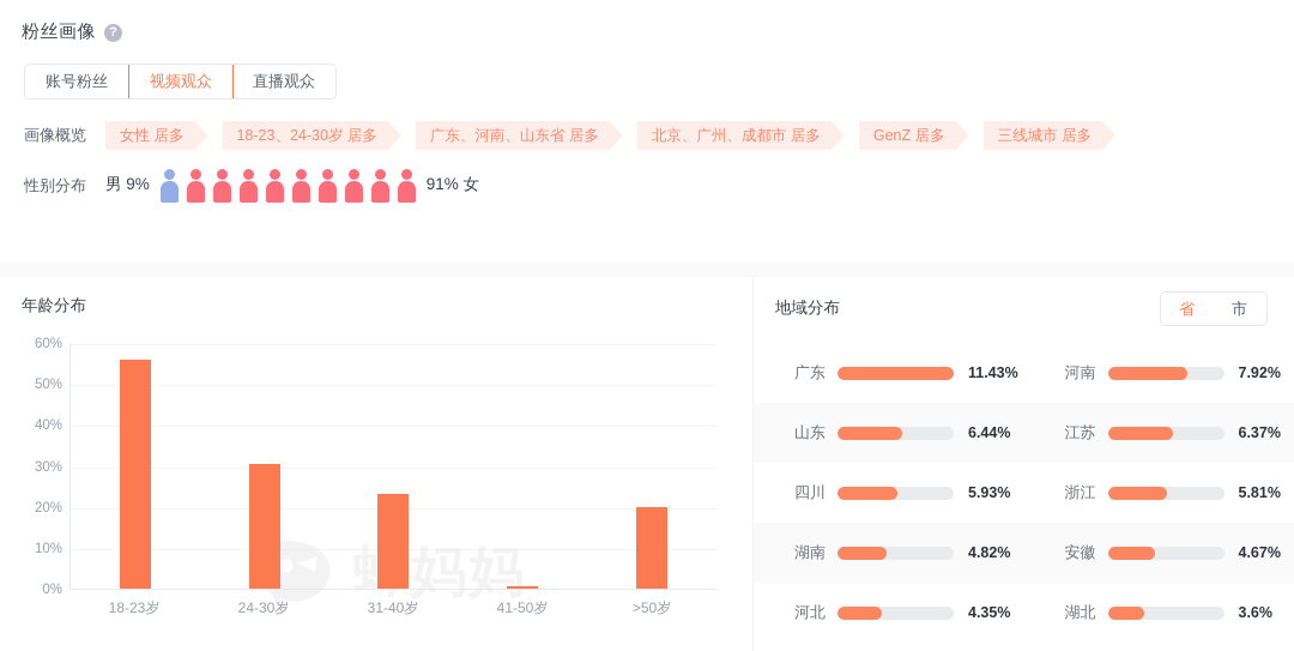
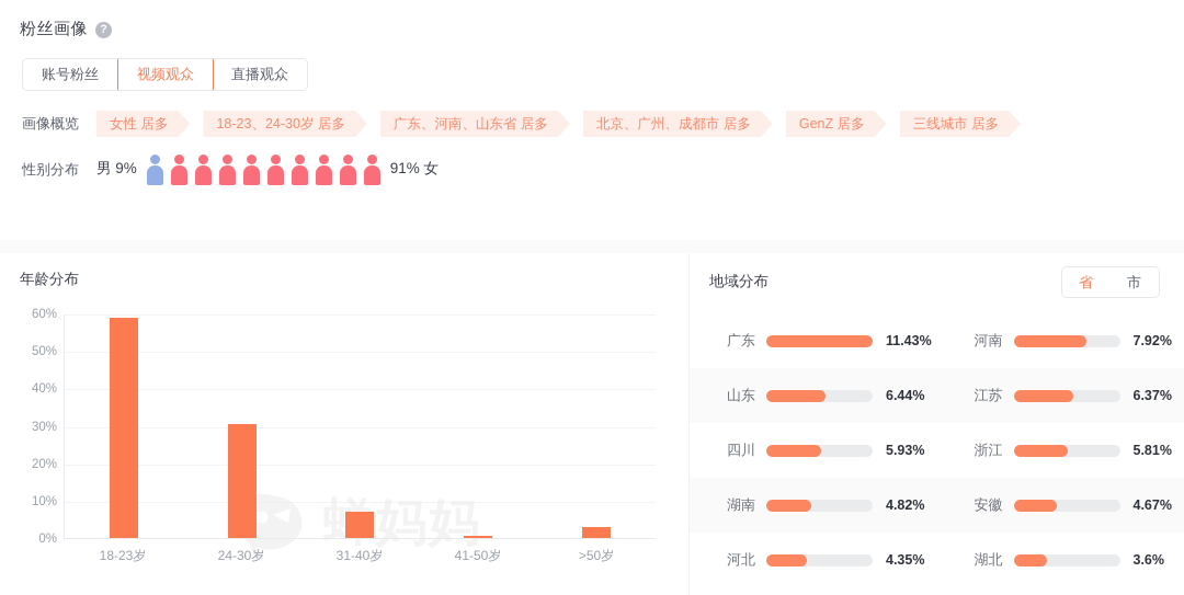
18-23岁: 56% -> 59%
31-40岁: 23% -> 7%
>50岁: 20% -> 3%
